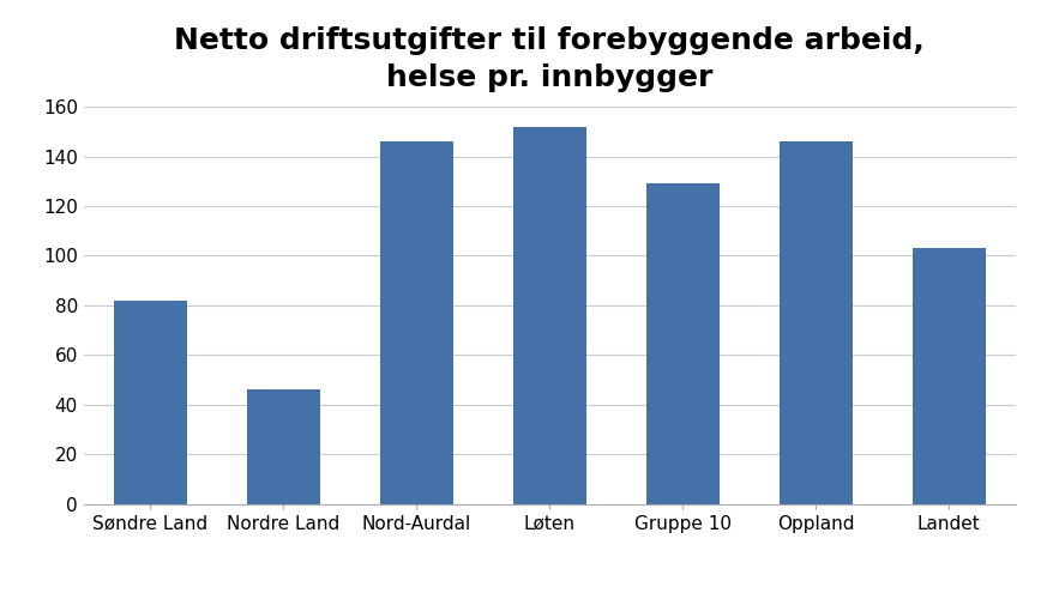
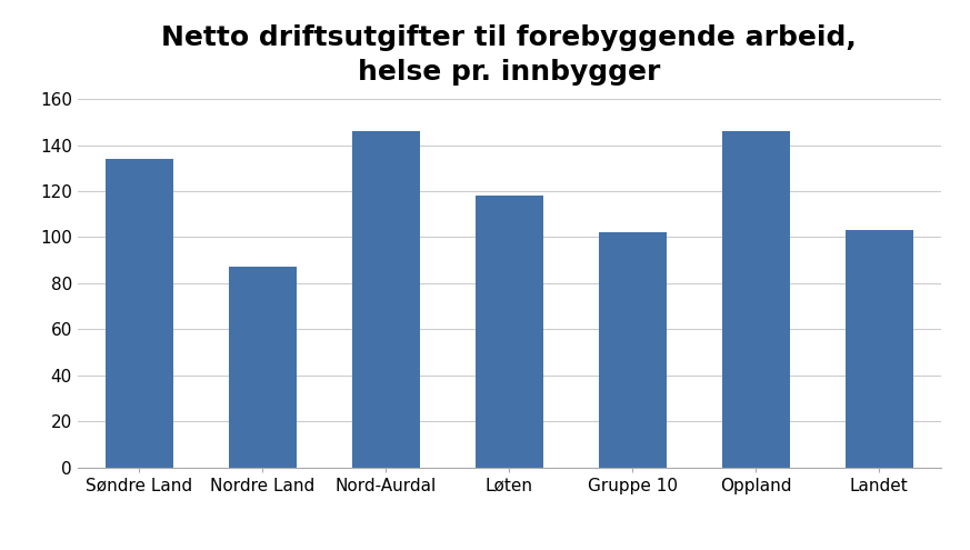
Søndre Land: 82 -> 134
Nordre Land: 46 -> 87
Løten: 152 -> 118
Gruppe 10: 129 -> 102
